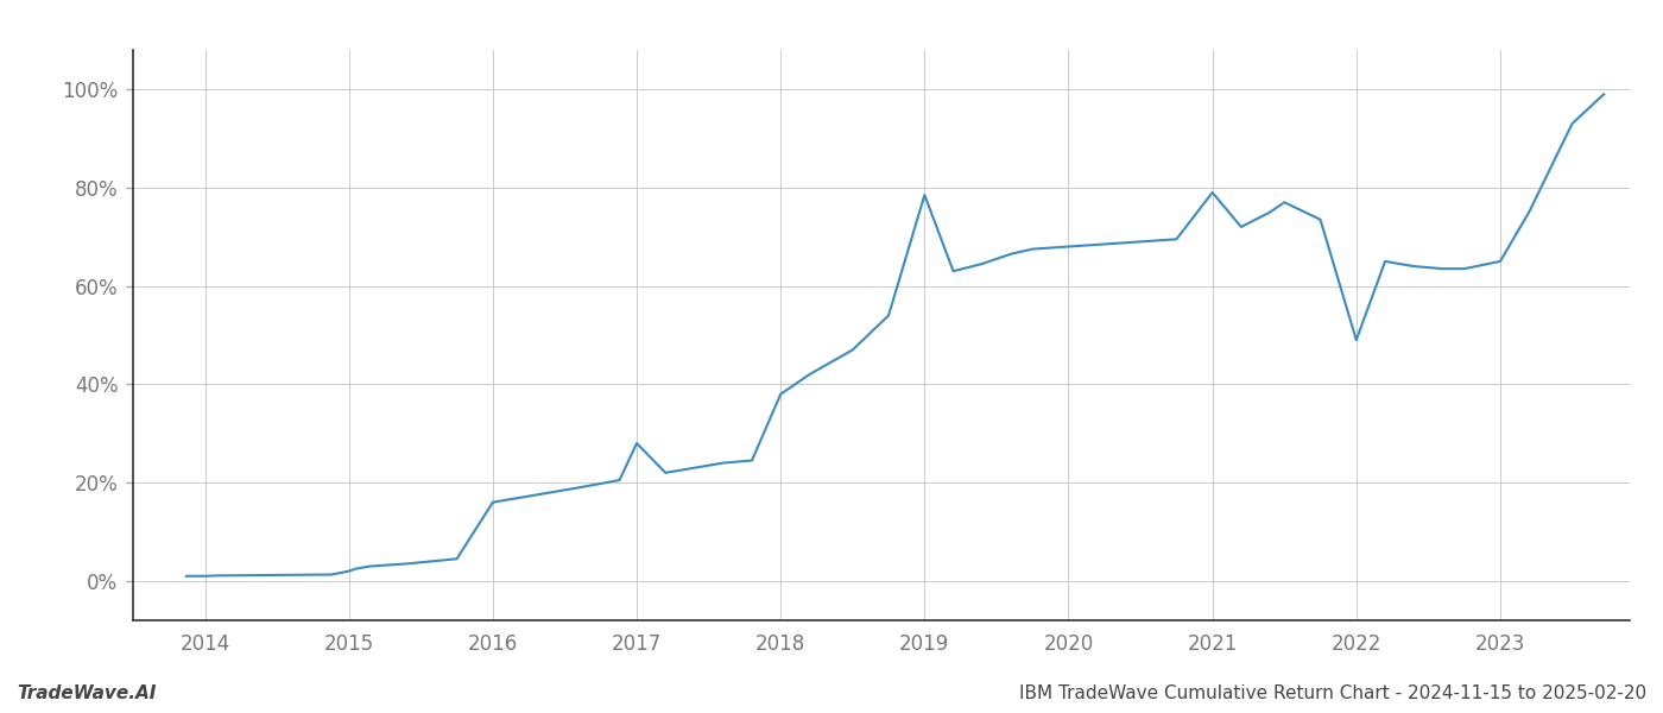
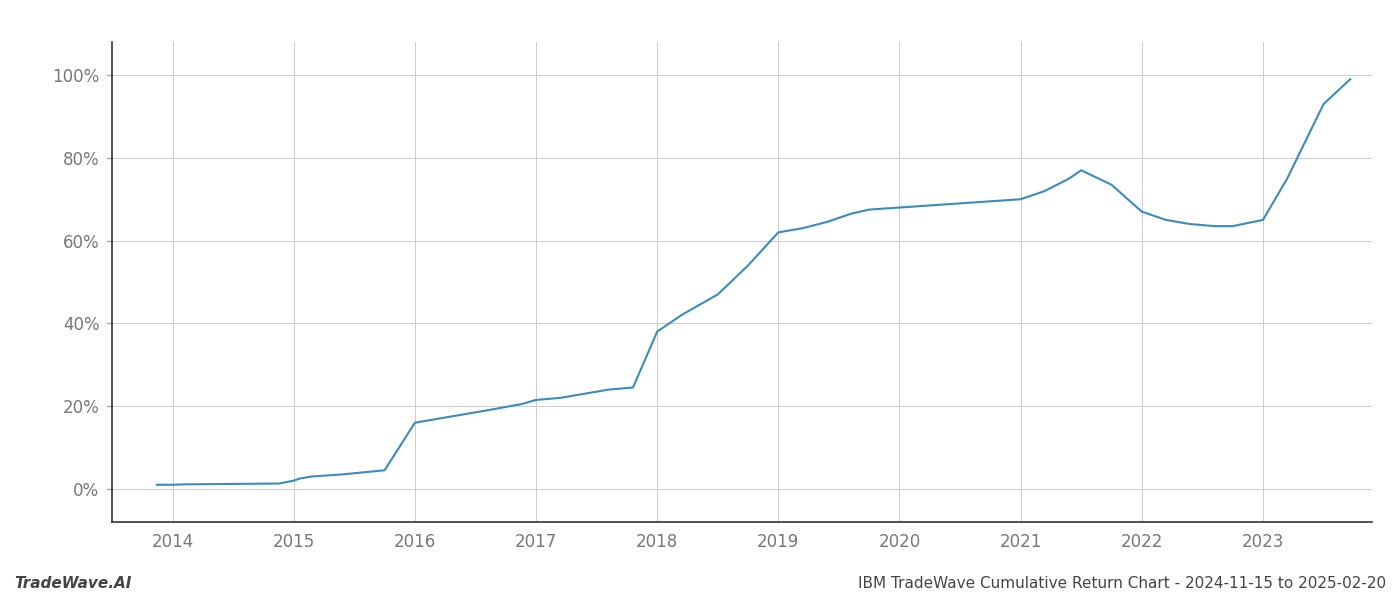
2017: 28.0% -> 21.5%
2019: 78.5% -> 62.0%
2021: 79.0% -> 70.0%
2022: 49.0% -> 67.0%
